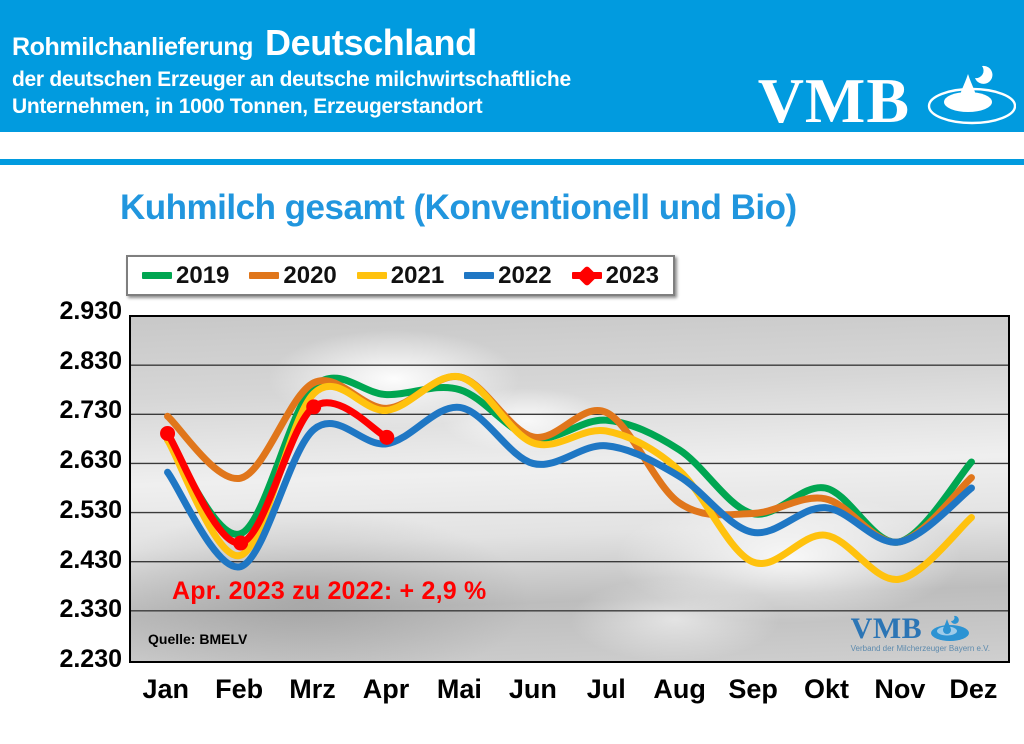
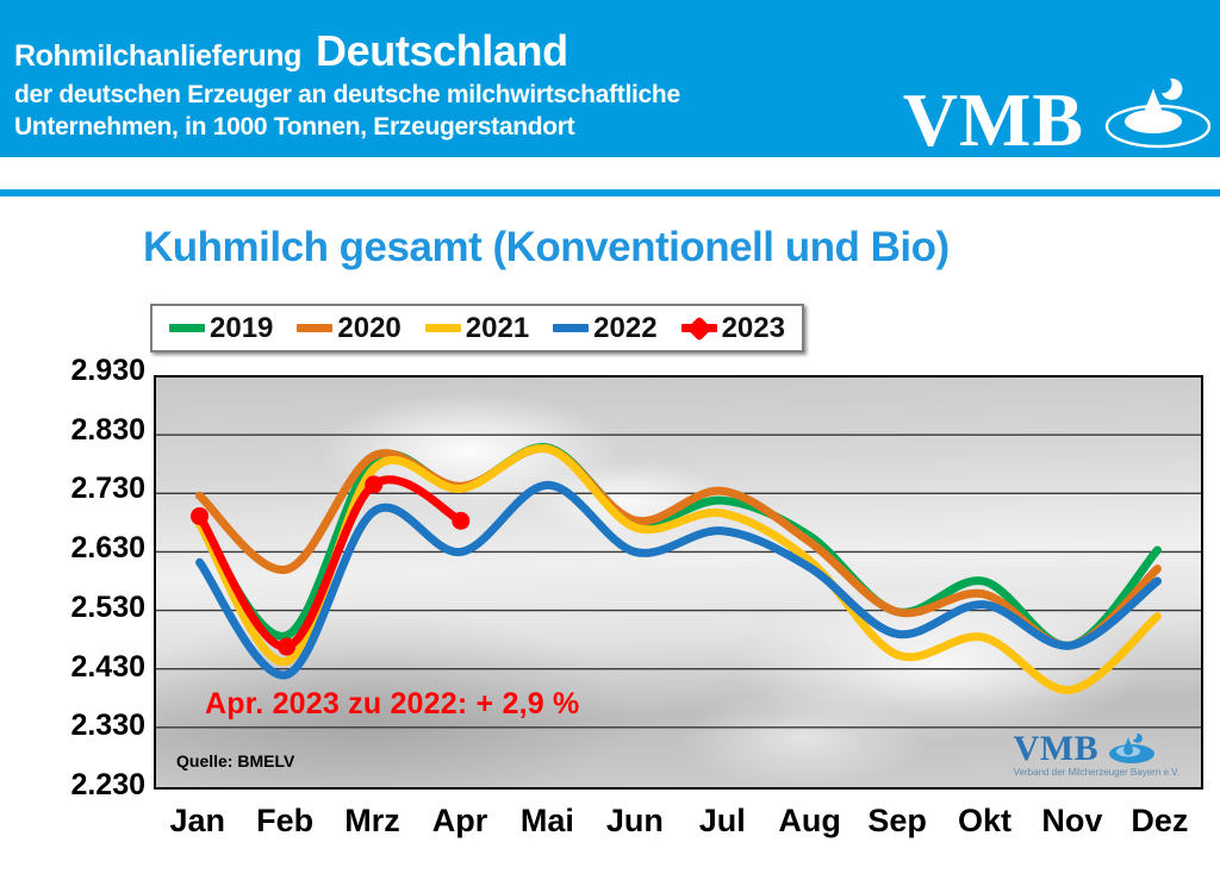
2019/Apr: 2770 -> 2740
2022/Apr: 2670 -> 2630
2019/Mai: 2780 -> 2810
2020/Aug: 2550 -> 2650
2021/Sep: 2430 -> 2460
